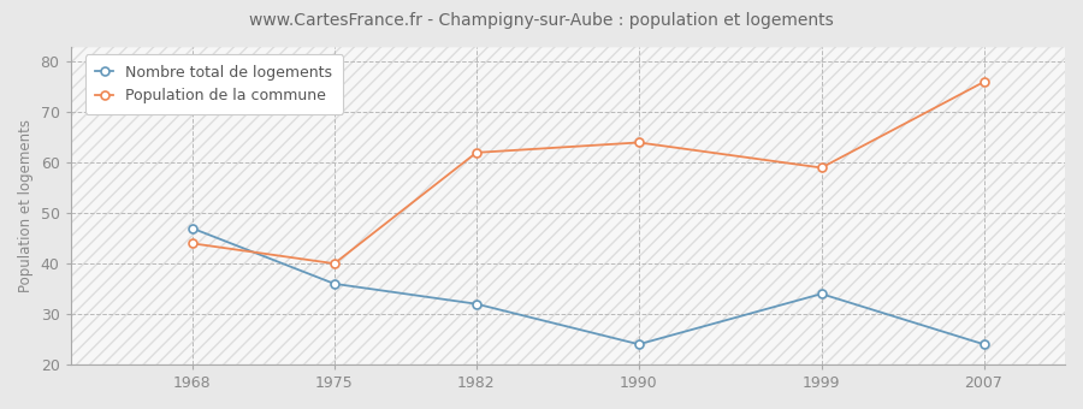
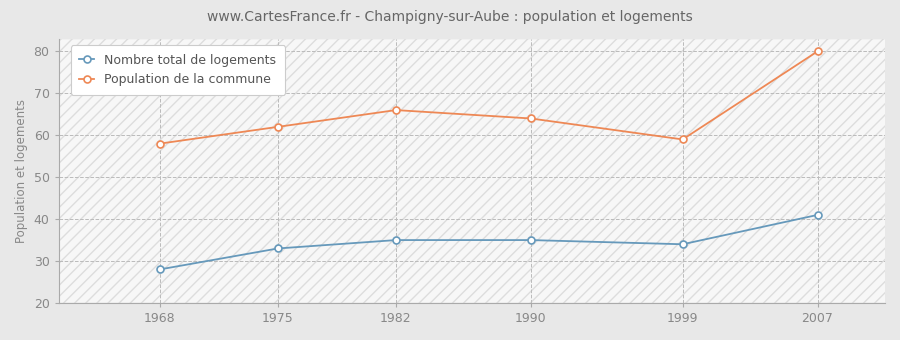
Nombre total de logements/1968: 47 -> 28
Population de la commune/1968: 44 -> 58
Nombre total de logements/1975: 36 -> 33
Population de la commune/1975: 40 -> 62
Nombre total de logements/1982: 32 -> 35
Population de la commune/1982: 62 -> 66
Nombre total de logements/1990: 24 -> 35
Nombre total de logements/2007: 24 -> 41
Population de la commune/2007: 76 -> 80
